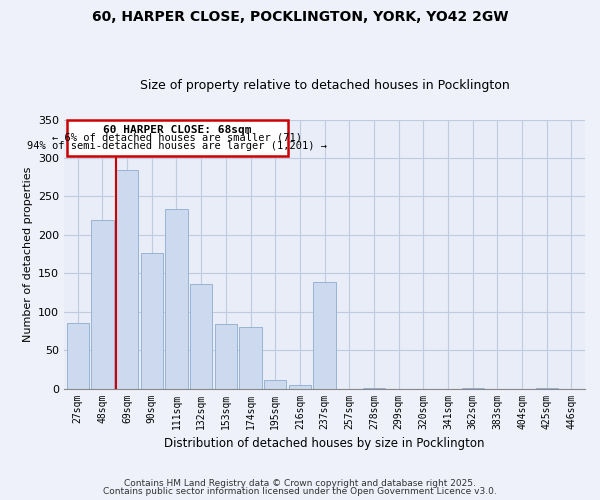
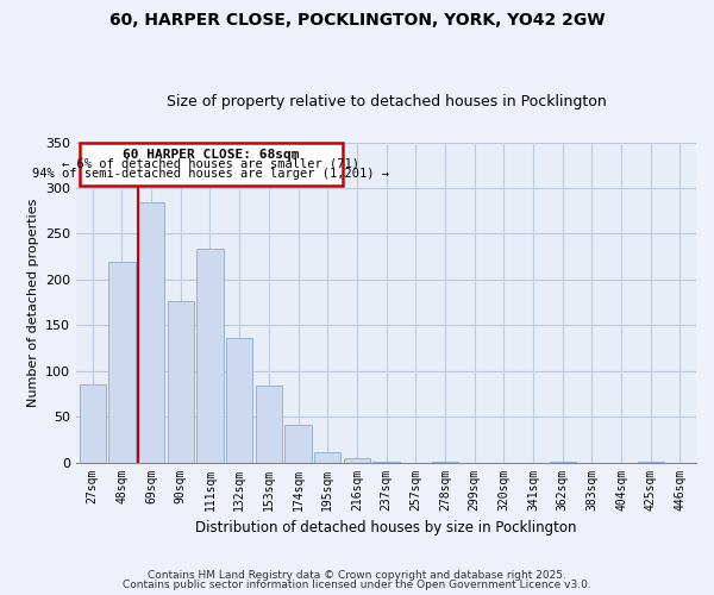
174sqm: 80 -> 41
237sqm: 138 -> 1
